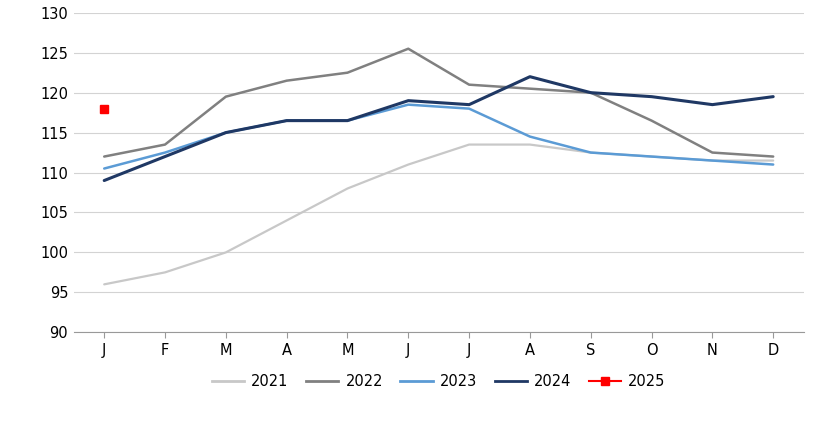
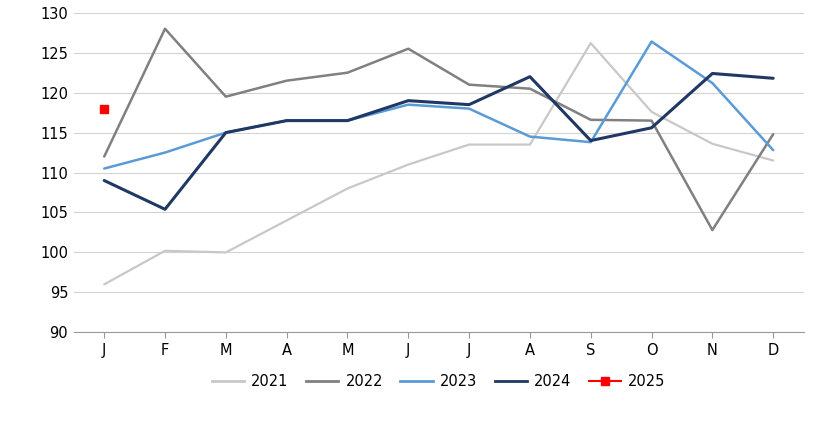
2021/F: 97.5 -> 100.2
2022/F: 113.5 -> 128.0
2024/F: 112.0 -> 105.4
2021/S: 112.5 -> 126.2
2022/S: 120.0 -> 116.6
2023/S: 112.5 -> 113.8
2024/S: 120.0 -> 114.0
2021/O: 112.0 -> 117.6
2023/O: 112.0 -> 126.4
2024/O: 119.5 -> 115.6
2021/N: 111.5 -> 113.6
2022/N: 112.5 -> 102.8
2023/N: 111.5 -> 121.2
2024/N: 118.5 -> 122.4
2022/D: 112.0 -> 114.8
2023/D: 111.0 -> 112.8
2024/D: 119.5 -> 121.8
